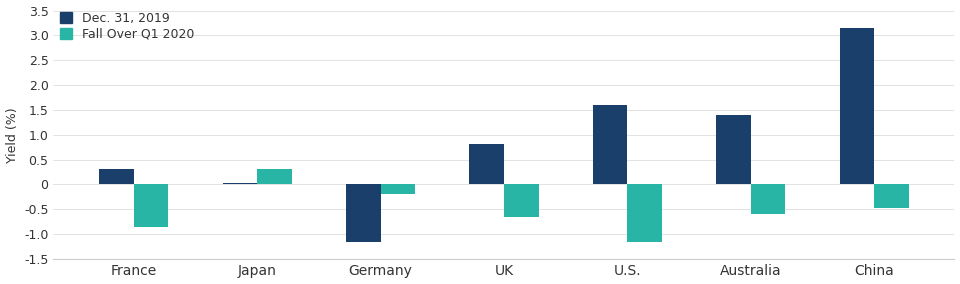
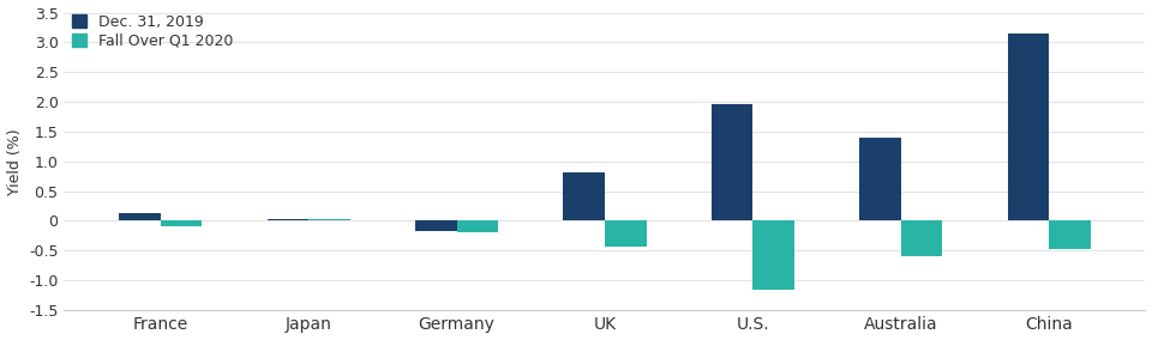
Dec. 31, 2019/France: 0.30 -> 0.12
Fall Over Q1 2020/France: -0.85 -> -0.10
Fall Over Q1 2020/Japan: 0.30 -> 0.03
Dec. 31, 2019/Germany: -1.15 -> -0.18
Fall Over Q1 2020/UK: -0.65 -> -0.43
Dec. 31, 2019/U.S.: 1.60 -> 1.97
